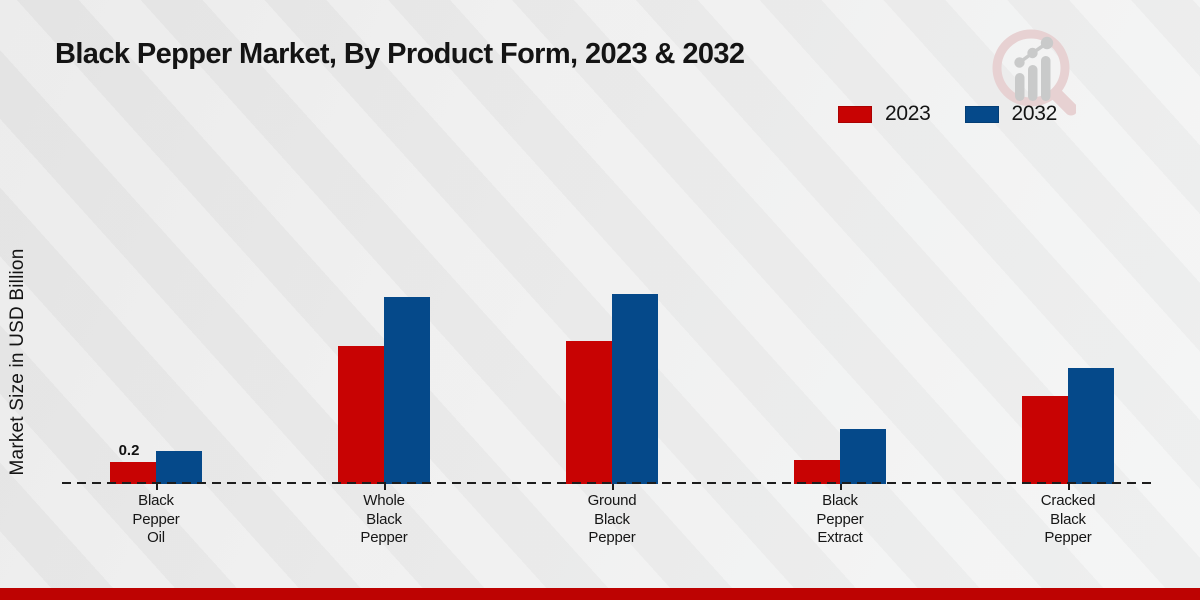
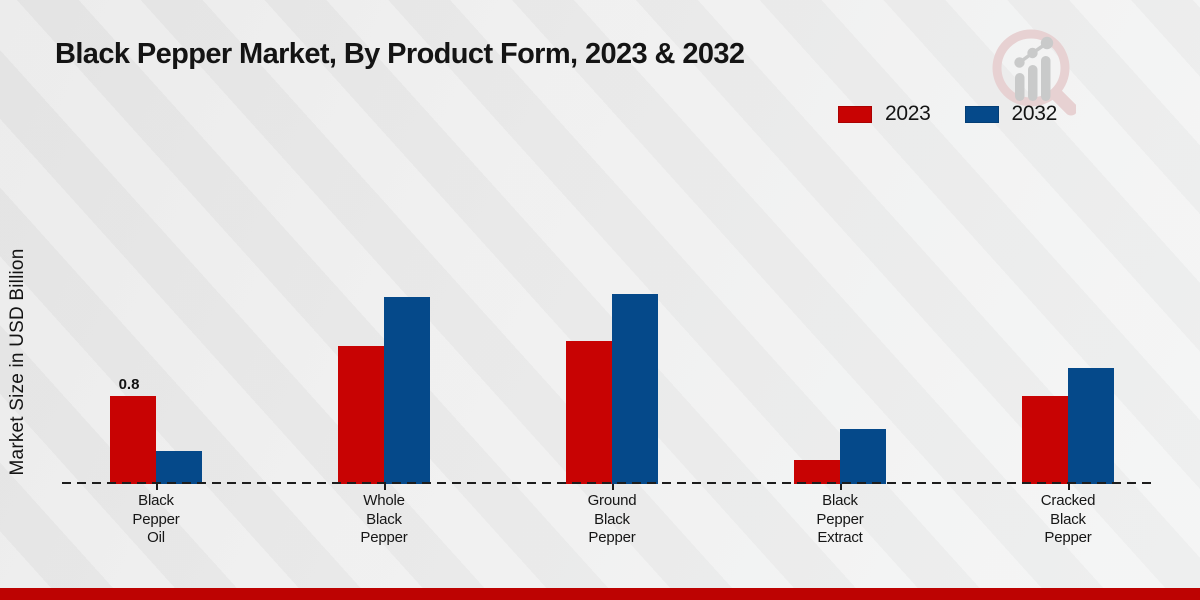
2023/Black Pepper Oil: 0.2 -> 0.8
